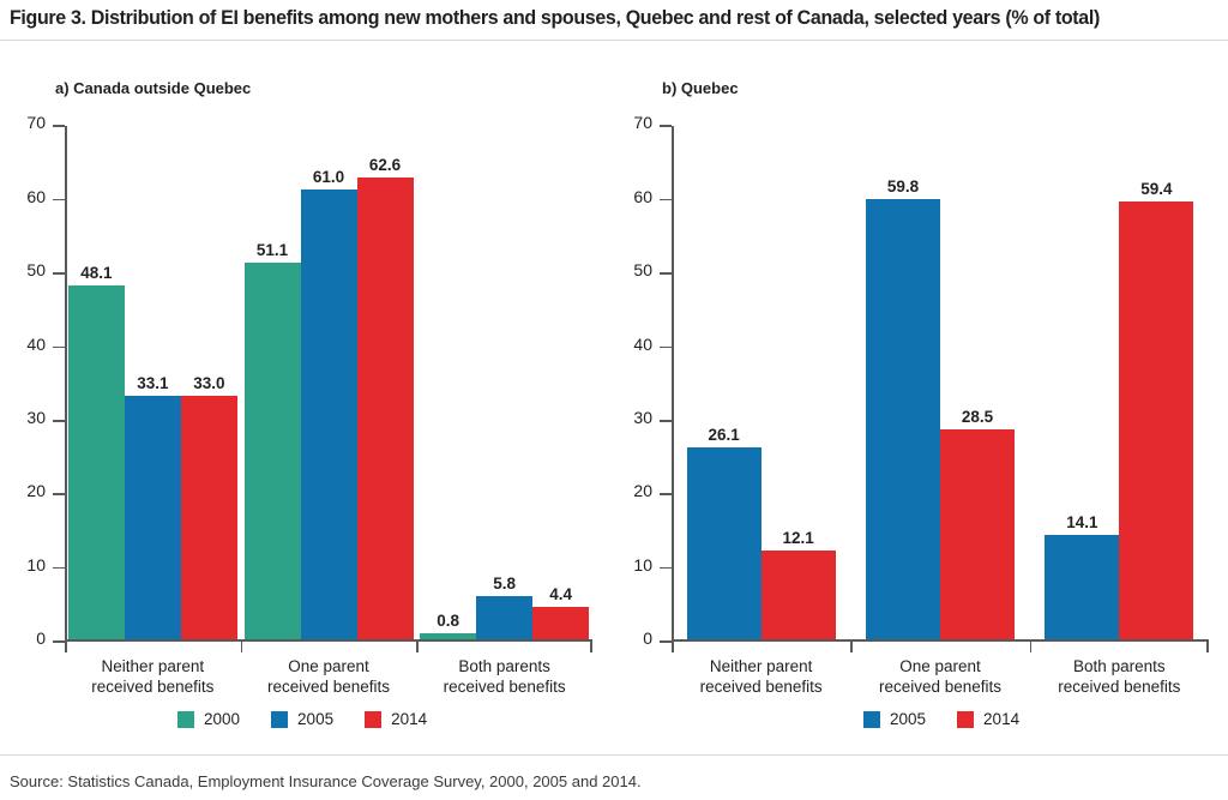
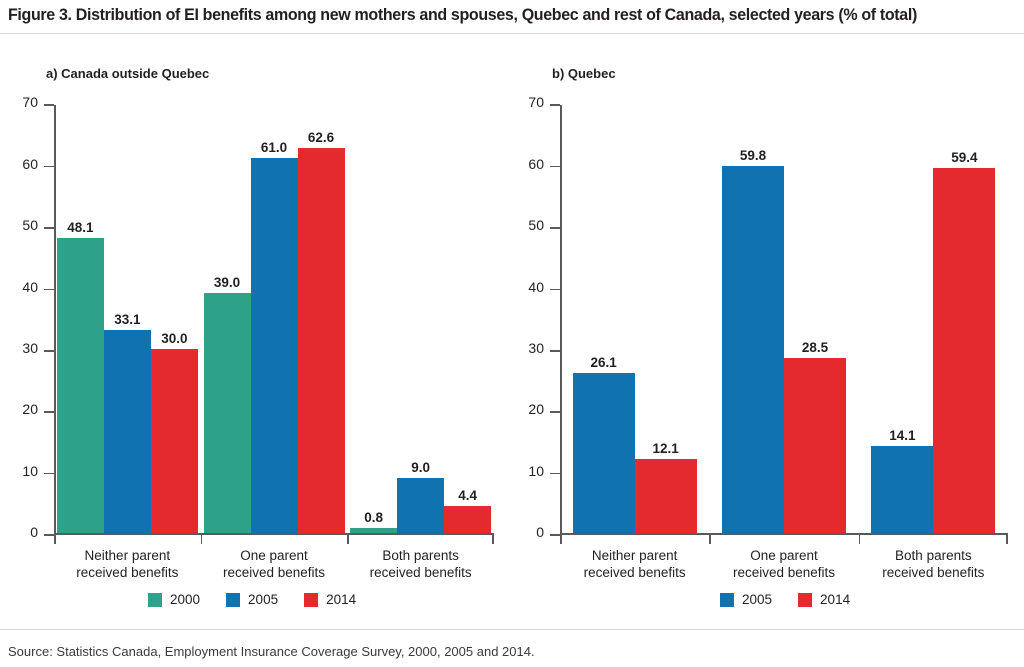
a) Canada outside Quebec/2014/Neither parent received benefits: 33.0 -> 30.0
a) Canada outside Quebec/2000/One parent received benefits: 51.1 -> 39.0
a) Canada outside Quebec/2005/Both parents received benefits: 5.8 -> 9.0
